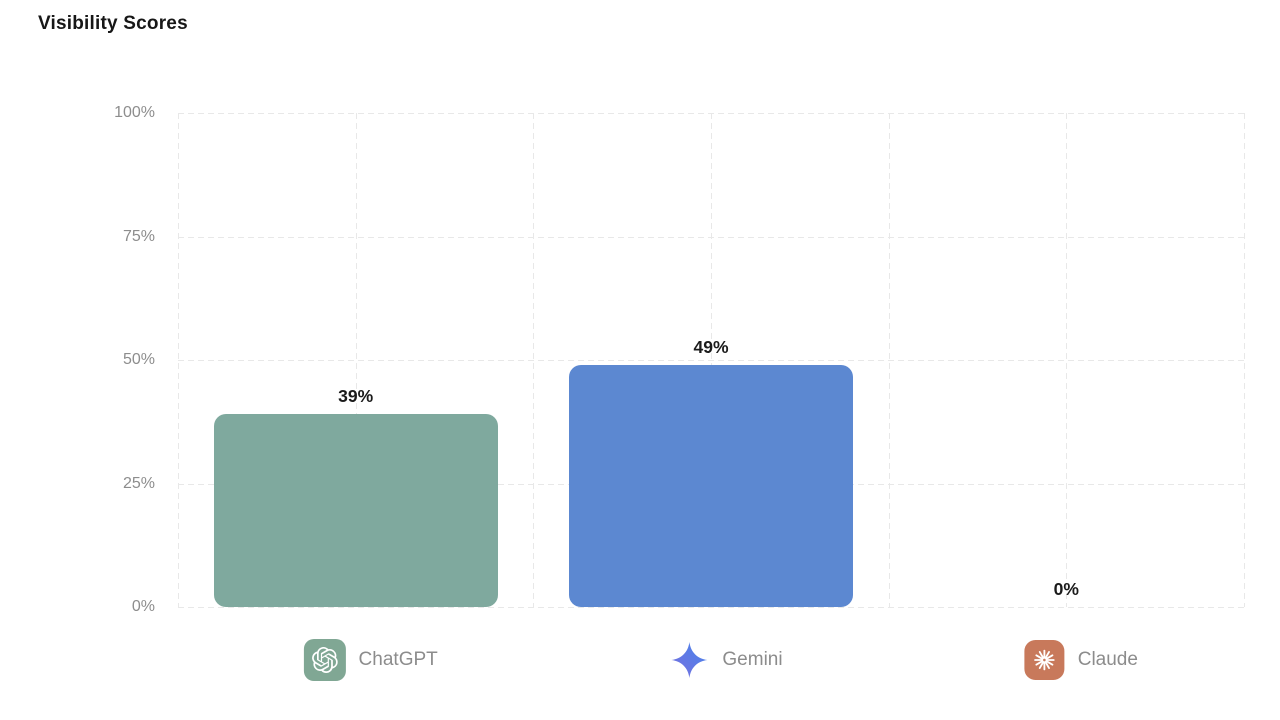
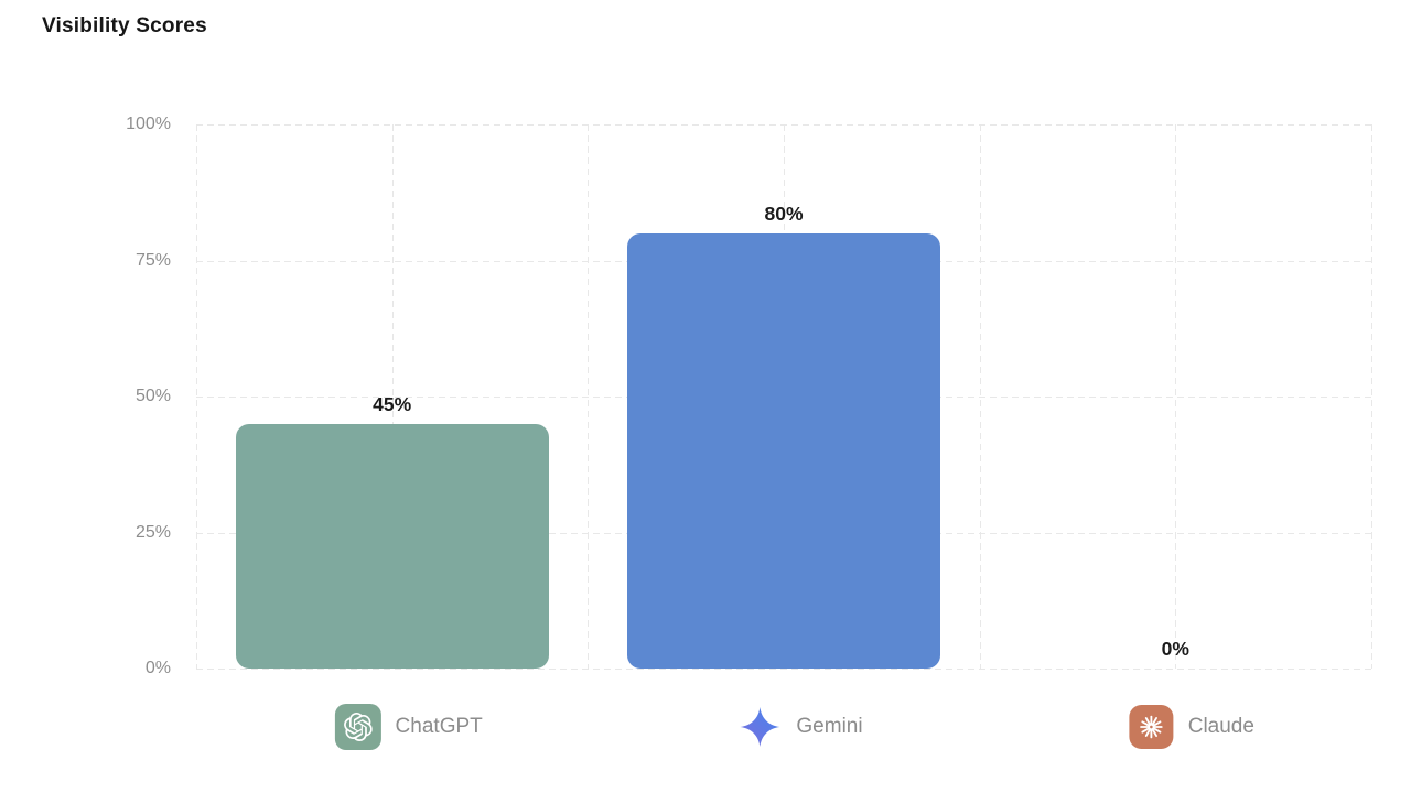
ChatGPT: 39% -> 45%
Gemini: 49% -> 80%
